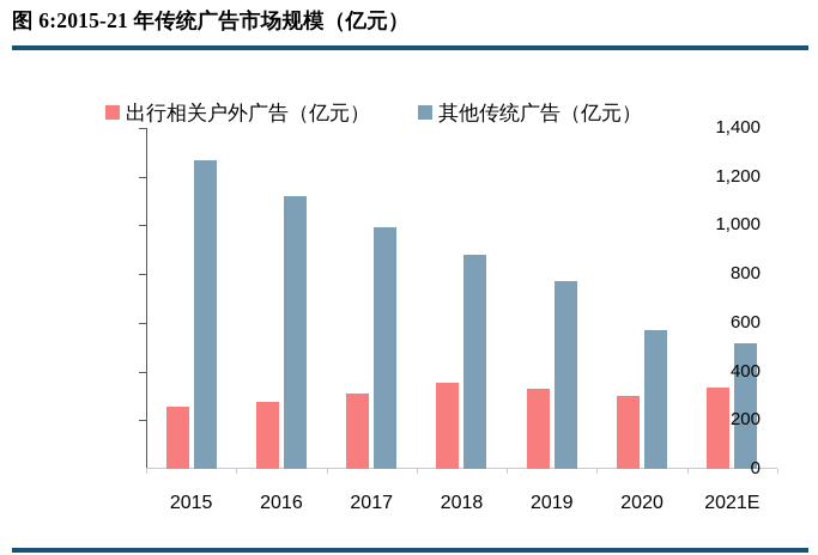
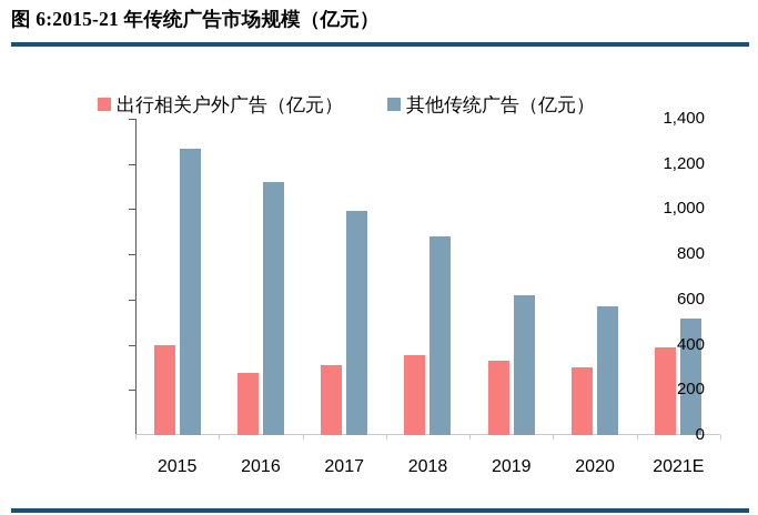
出行相关户外广告（亿元）/2015: 260 -> 400
其他传统广告（亿元）/2019: 770 -> 620
出行相关户外广告（亿元）/2021E: 340 -> 390
